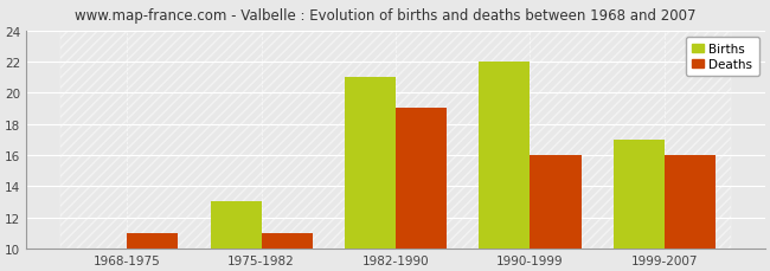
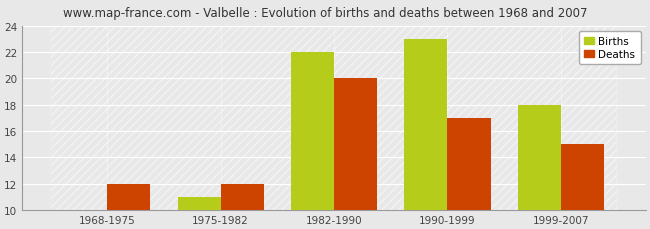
Deaths/1968-1975: 11 -> 12
Births/1975-1982: 13 -> 11
Deaths/1975-1982: 11 -> 12
Births/1982-1990: 21 -> 22
Deaths/1982-1990: 19 -> 20
Births/1990-1999: 22 -> 23
Deaths/1990-1999: 16 -> 17
Births/1999-2007: 17 -> 18
Deaths/1999-2007: 16 -> 15
